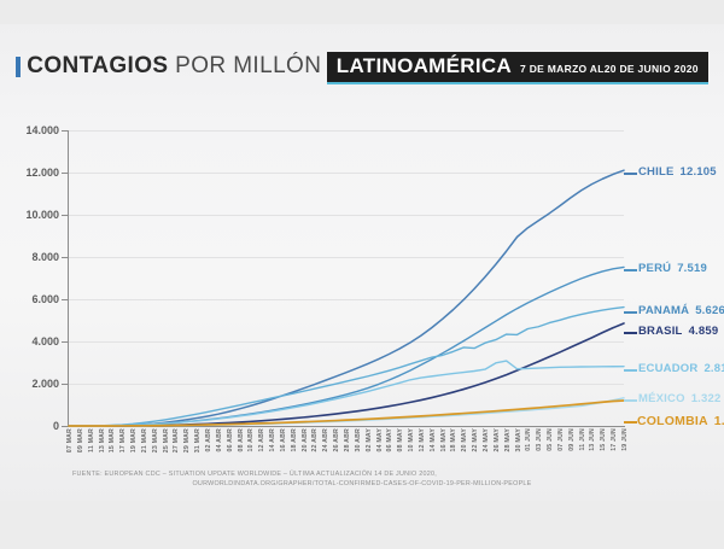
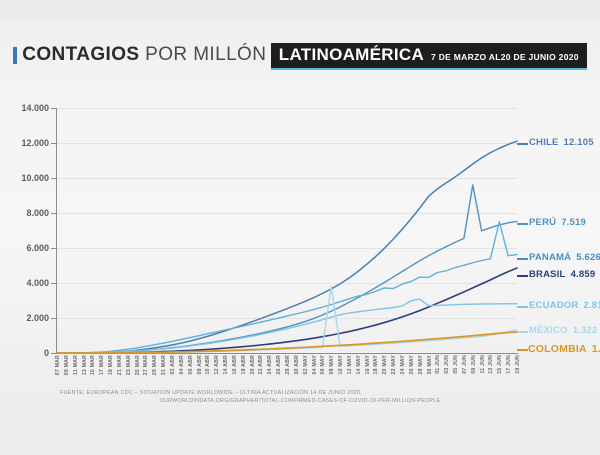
MÉXICO/08 MAY: 400 -> 3800
PERÚ/09 JUN: 6800 -> 9600
PANAMÁ/15 JUN: 5500 -> 7500
